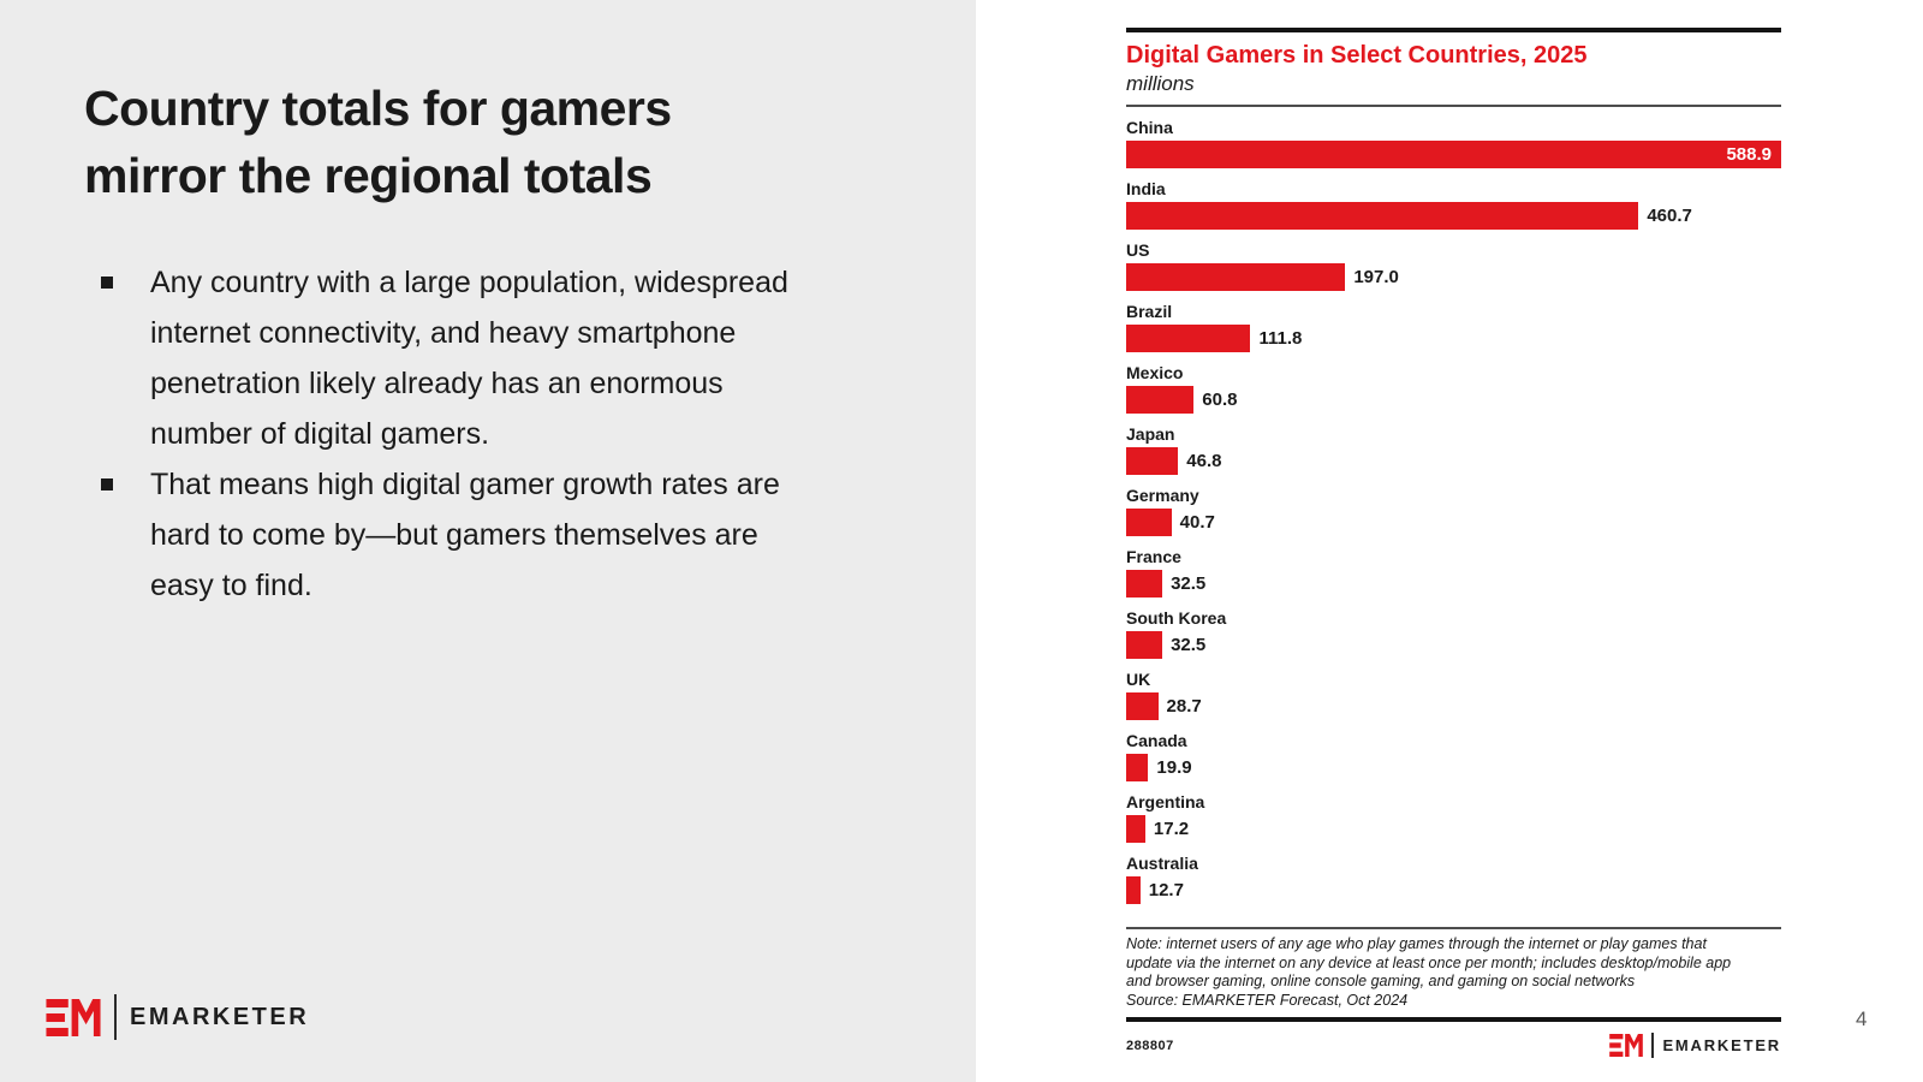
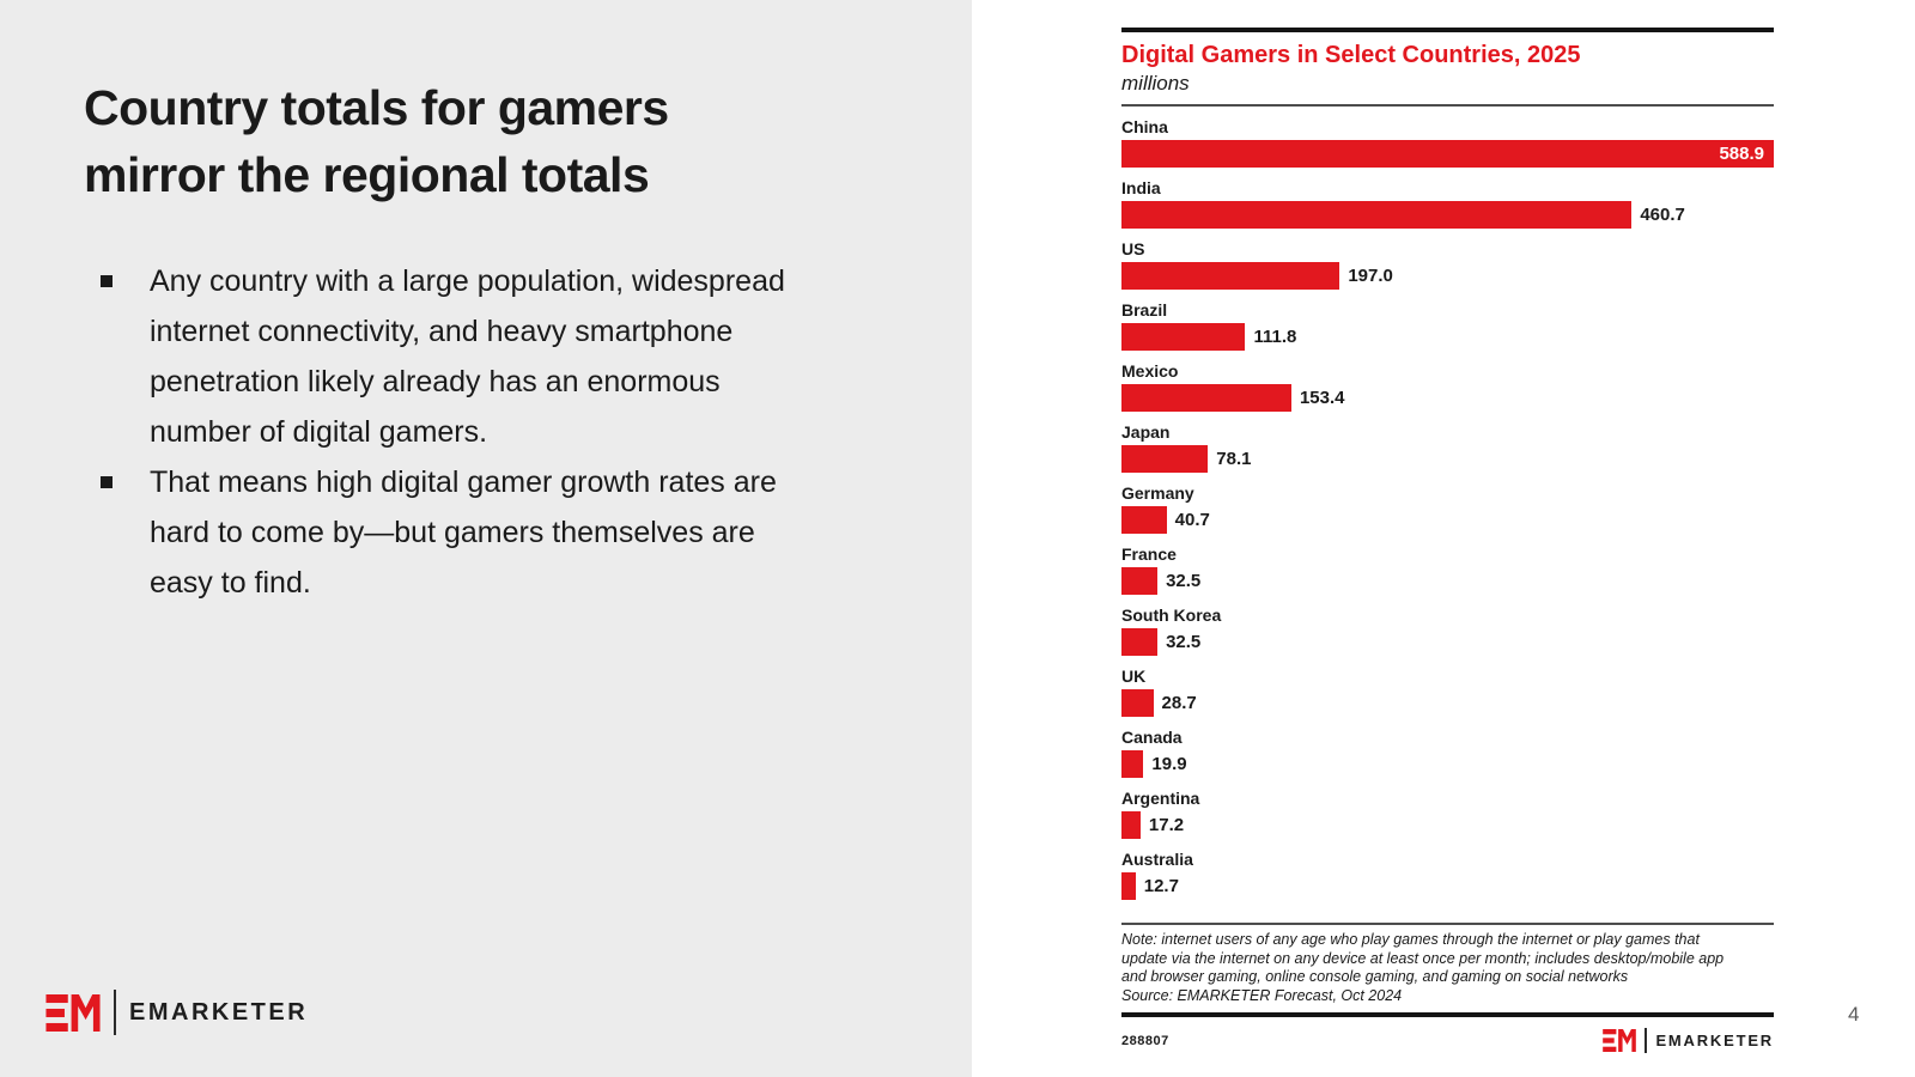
Mexico: 60.8 -> 153.4
Japan: 46.8 -> 78.1
